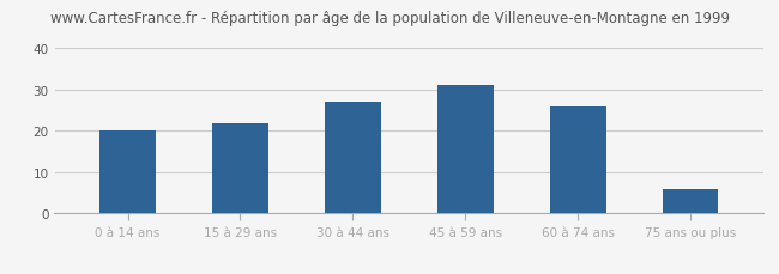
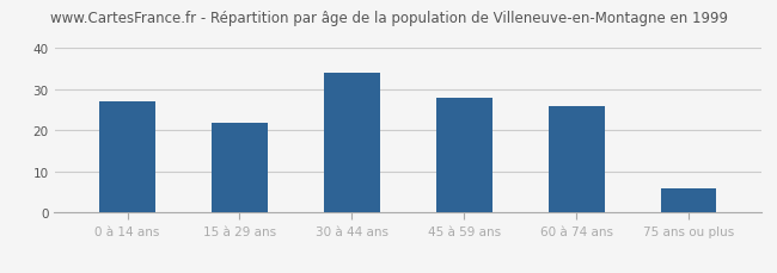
0 à 14 ans: 20 -> 27
30 à 44 ans: 27 -> 34
45 à 59 ans: 31 -> 28
